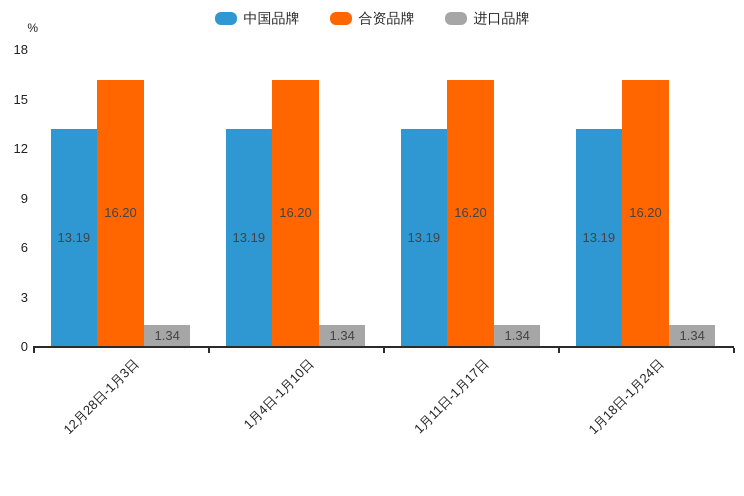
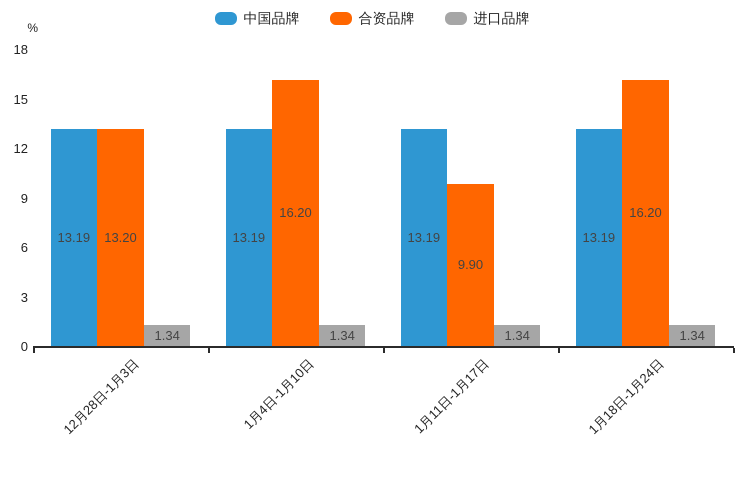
合资品牌/12月28日-1月3日: 16.20 -> 13.20
合资品牌/1月11日-1月17日: 16.20 -> 9.90
